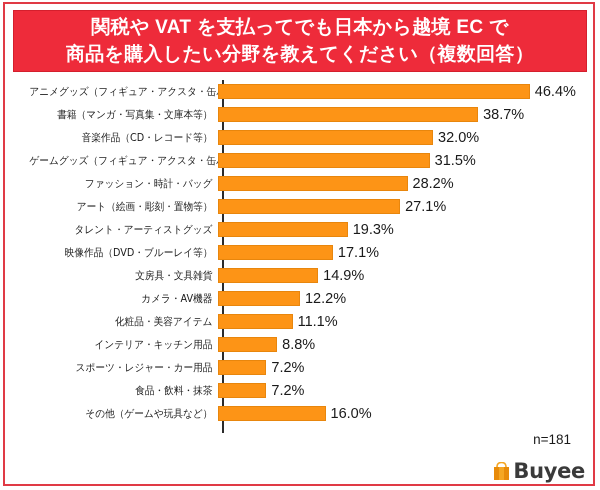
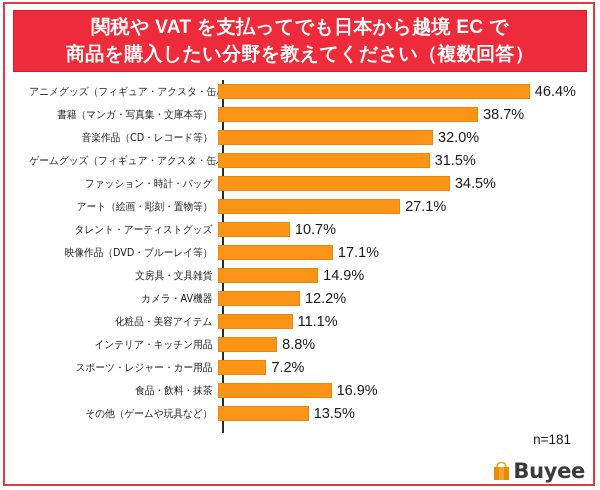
ファッション・時計・バッグ: 28.2% -> 34.5%
タレント・アーティストグッズ: 19.3% -> 10.7%
食品・飲料・抹茶: 7.2% -> 16.9%
その他（ゲームや玩具など）: 16.0% -> 13.5%
